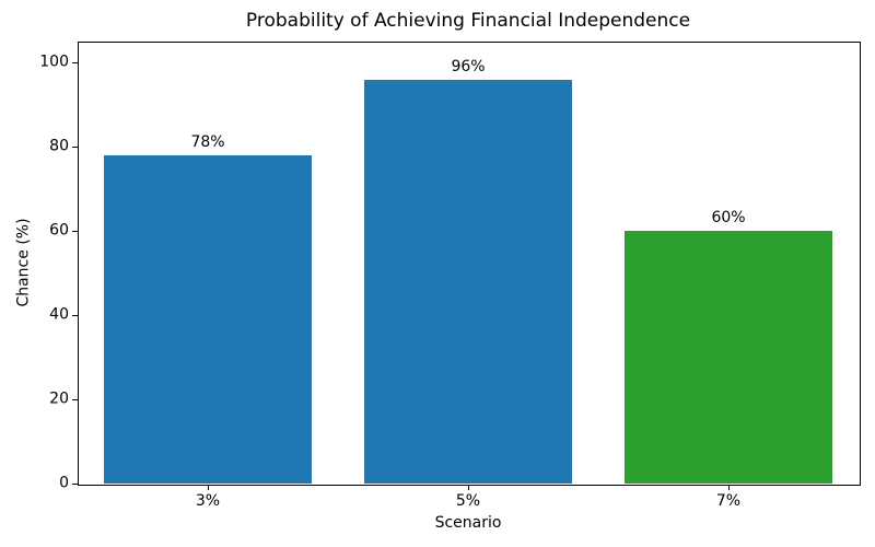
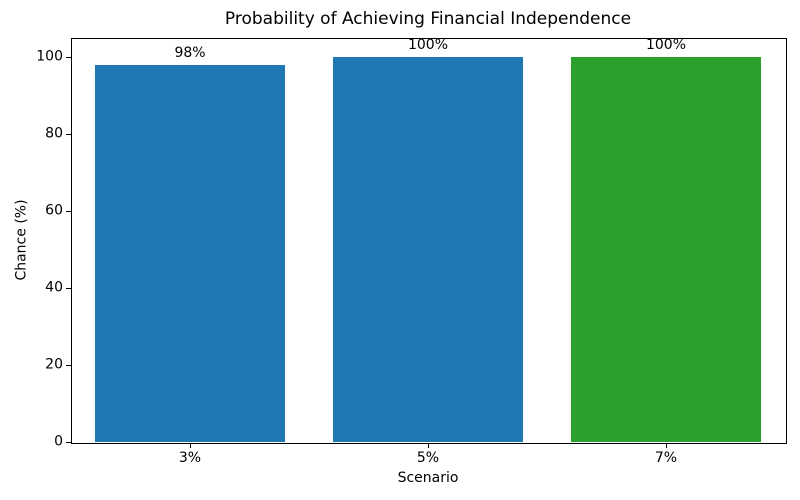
3%: 78% -> 98%
5%: 96% -> 100%
7%: 60% -> 100%
